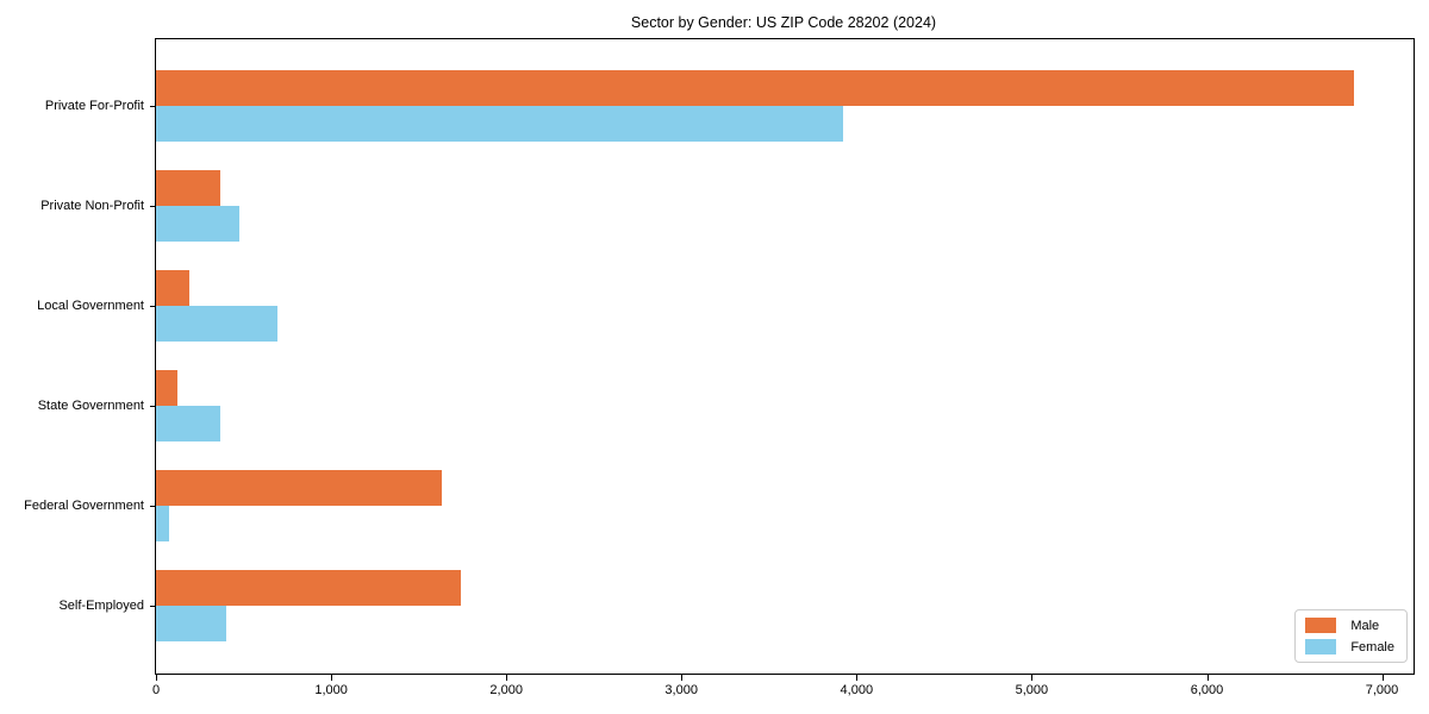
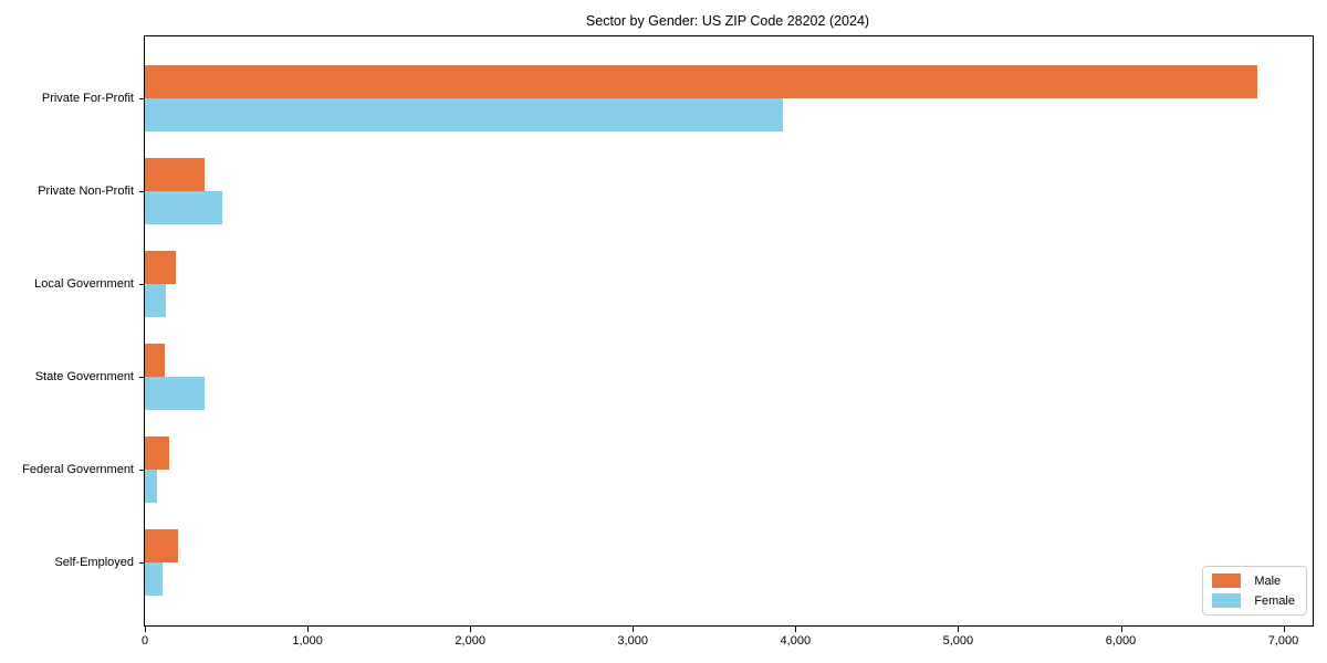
Female/Local Government: 690 -> 130
Male/Federal Government: 1630 -> 150
Male/Self-Employed: 1740 -> 200
Female/Self-Employed: 400 -> 110
